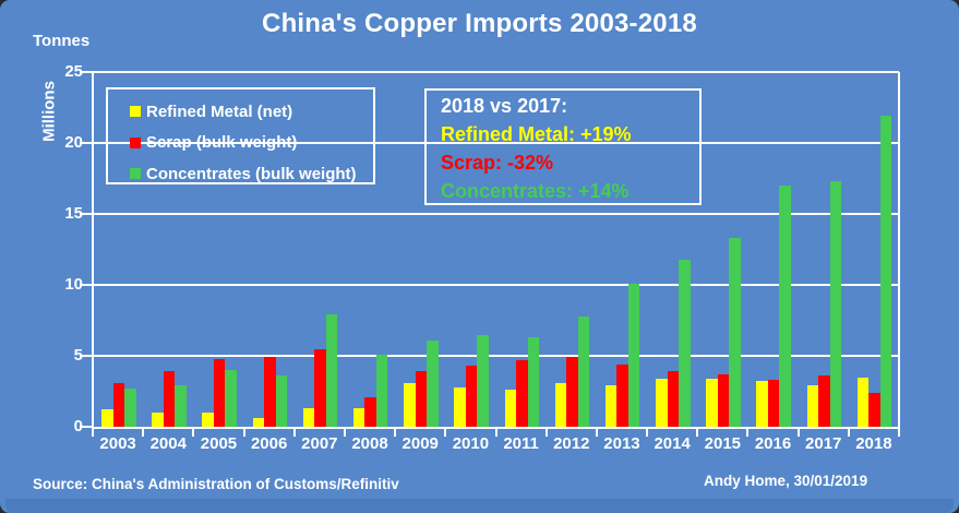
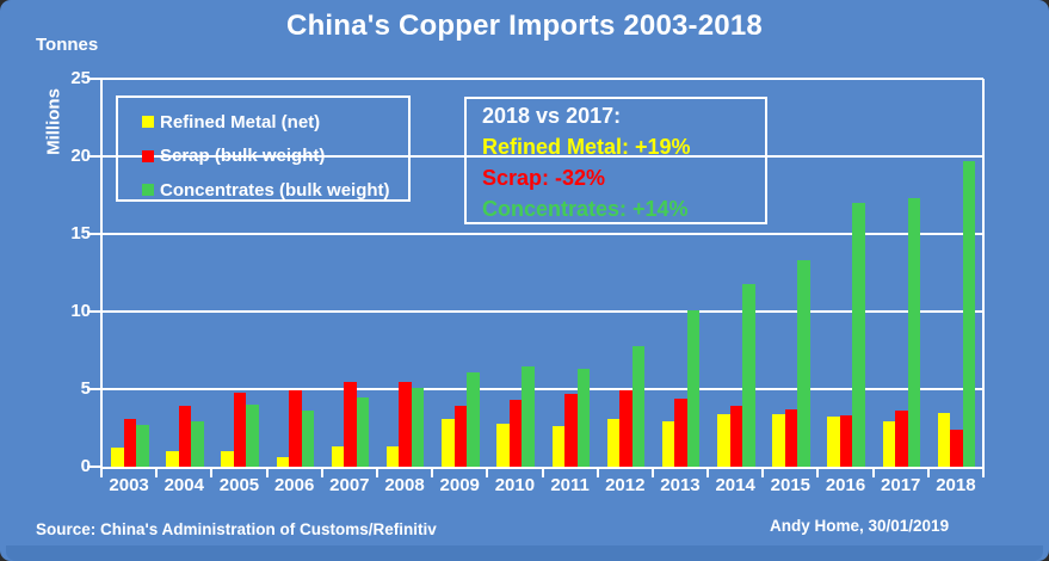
Concentrates (bulk weight)/2007: 7.9 -> 4.5
Scrap (bulk weight)/2008: 2.1 -> 5.5
Concentrates (bulk weight)/2018: 21.9 -> 19.7
